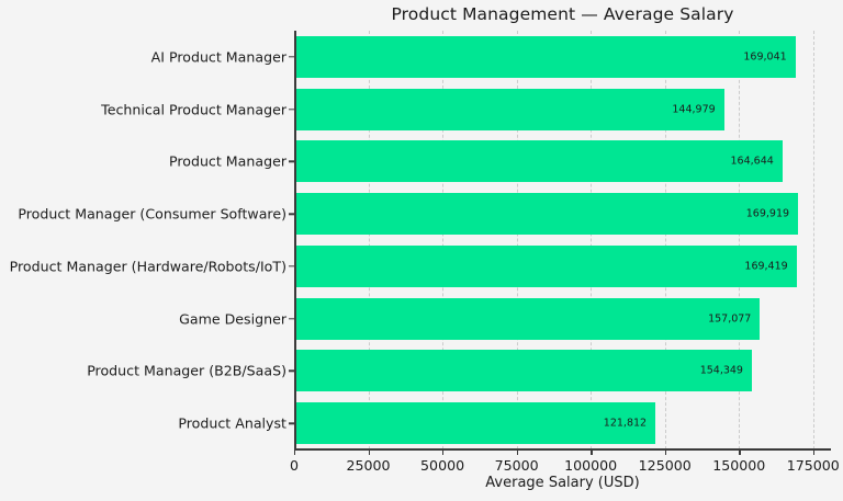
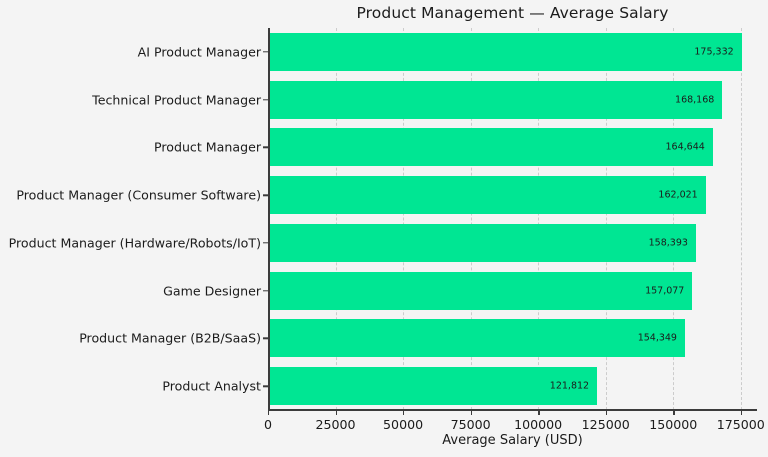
AI Product Manager: 169,041 -> 175,332
Technical Product Manager: 144,979 -> 168,168
Product Manager (Consumer Software): 169,919 -> 162,021
Product Manager (Hardware/Robots/IoT): 169,419 -> 158,393
